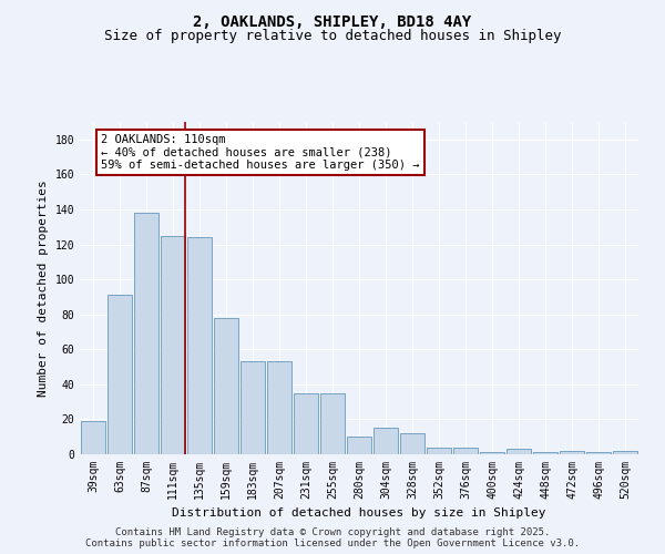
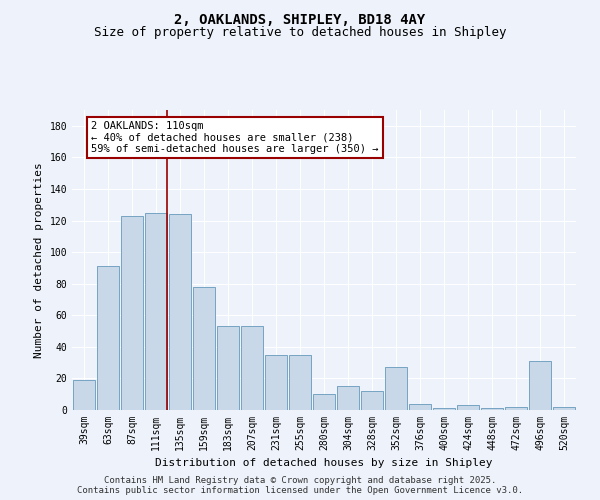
87sqm: 138 -> 123
352sqm: 4 -> 27
496sqm: 1 -> 31
